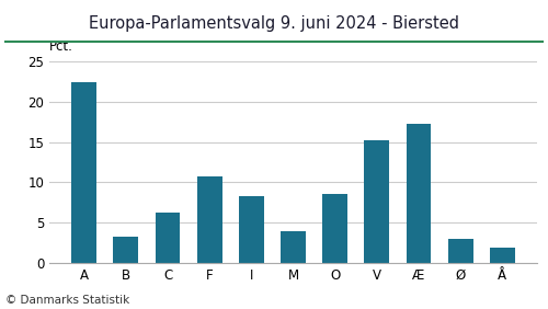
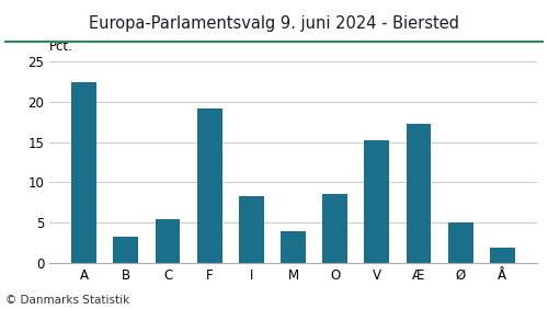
C: 6.2 -> 5.4
F: 10.7 -> 19.2
Ø: 3.0 -> 5.0
